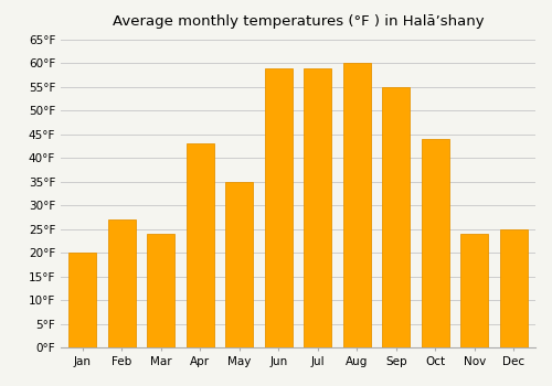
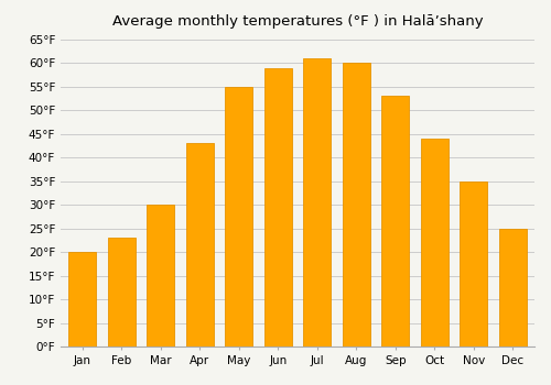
Feb: 27°F -> 23°F
Mar: 24°F -> 30°F
May: 35°F -> 55°F
Jul: 59°F -> 61°F
Sep: 55°F -> 53°F
Nov: 24°F -> 35°F
